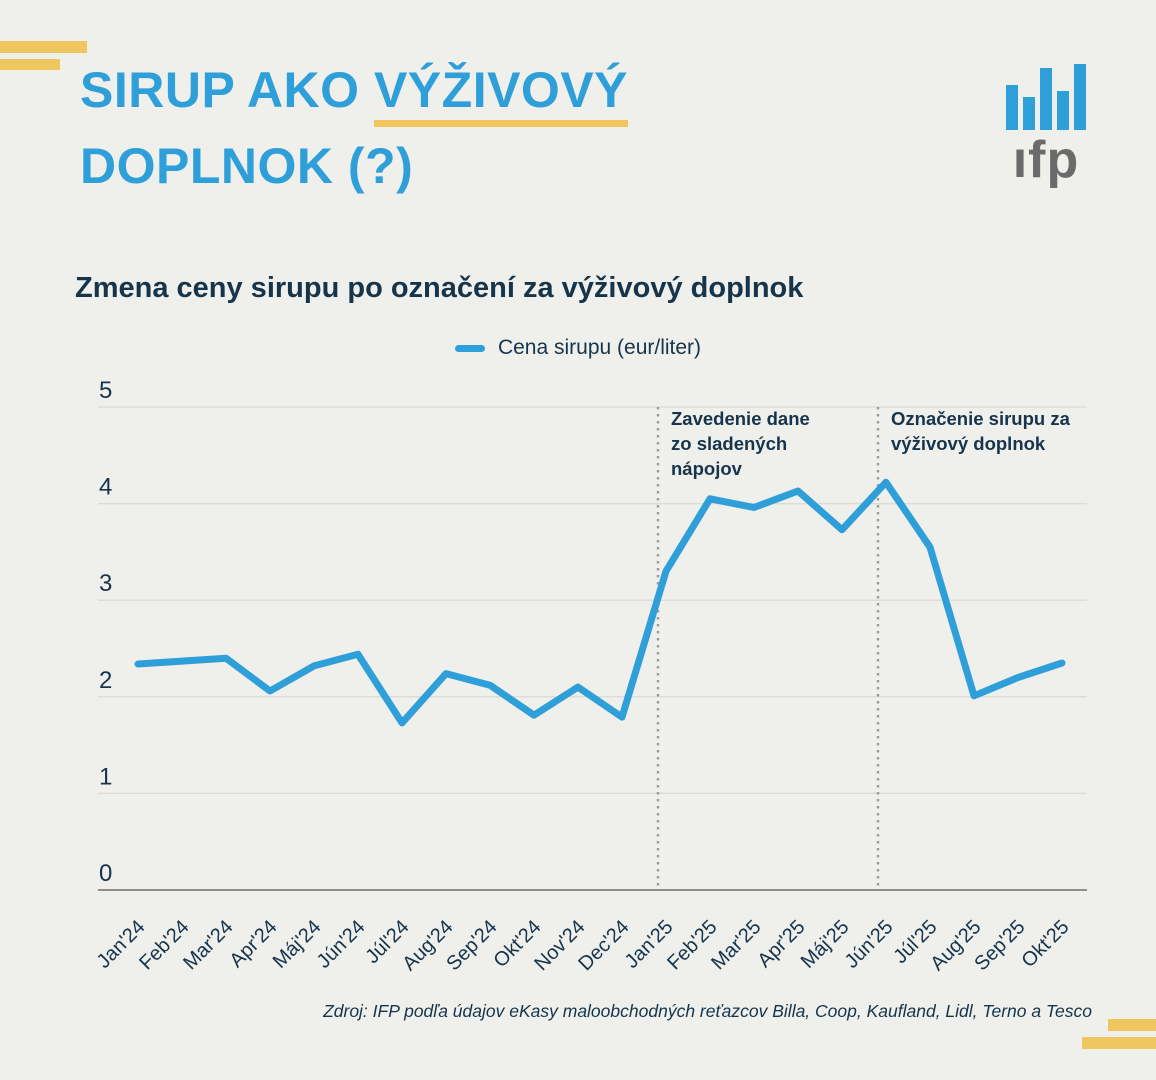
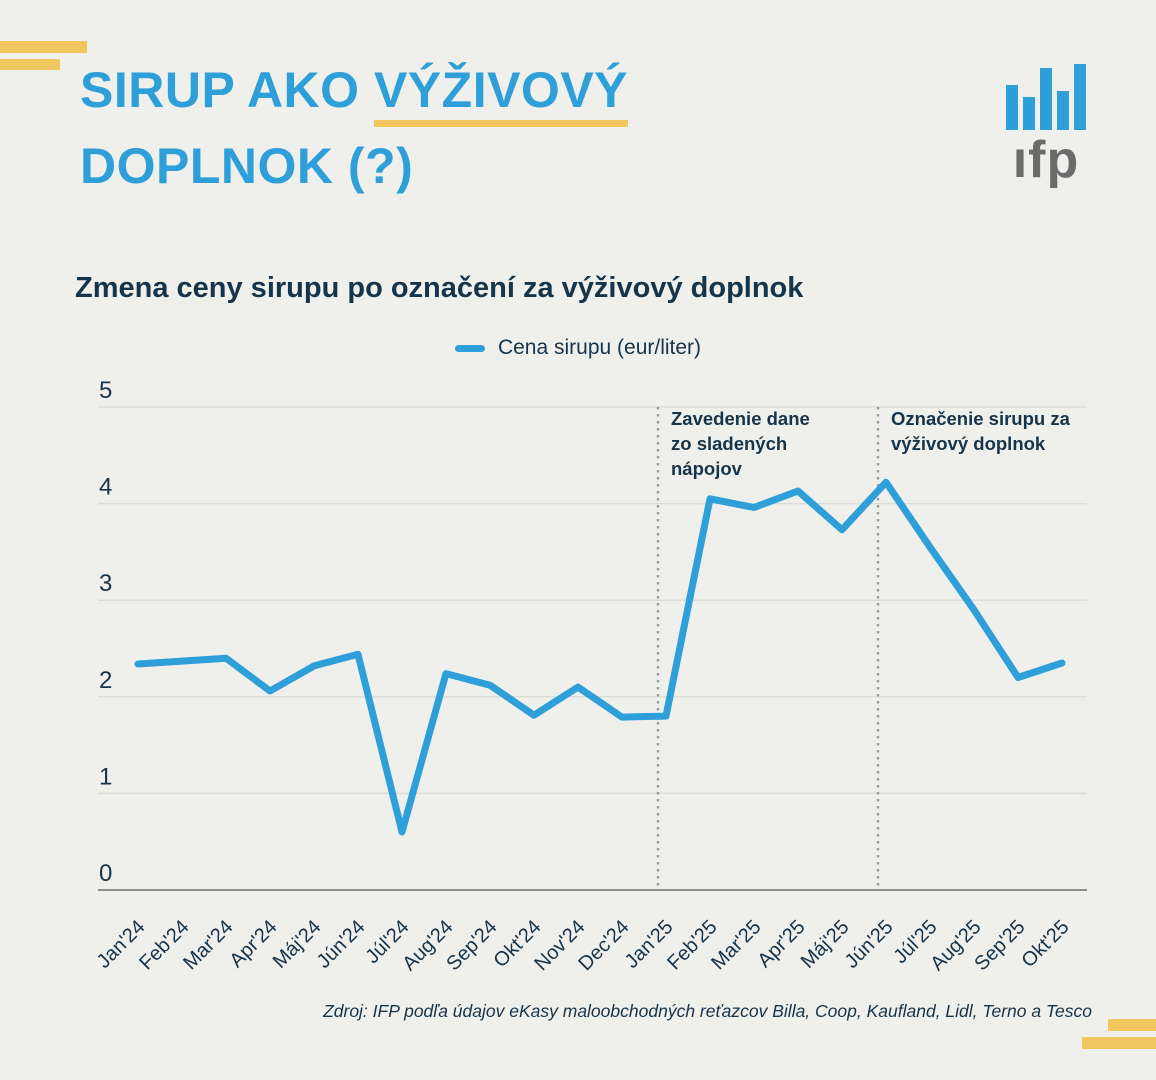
Júl'24: 1.7 -> 0.6
Jan'25: 3.3 -> 1.8
Aug'25: 2.0 -> 2.9
